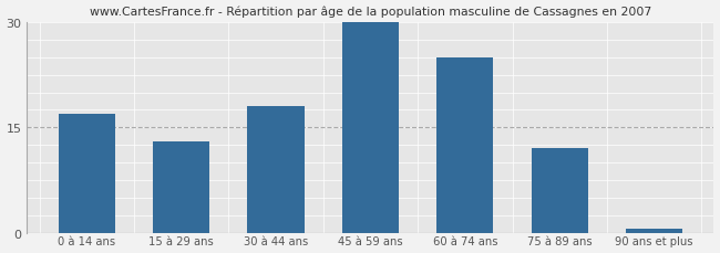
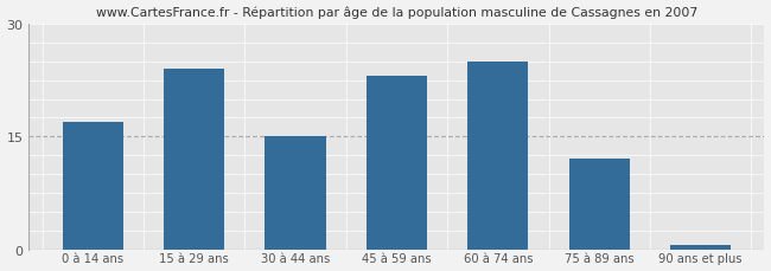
15 à 29 ans: 13.0 -> 24.0
30 à 44 ans: 18.0 -> 15.0
45 à 59 ans: 30.0 -> 23.0
